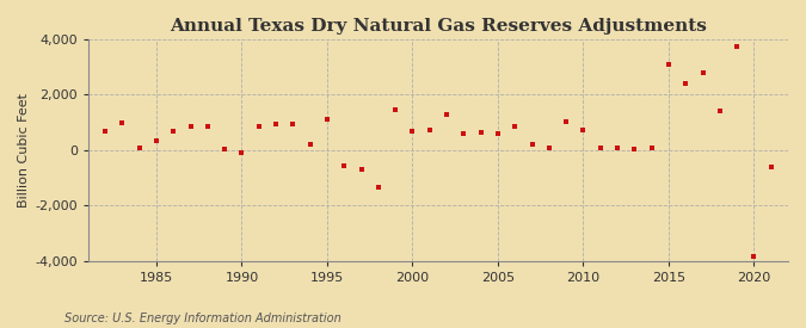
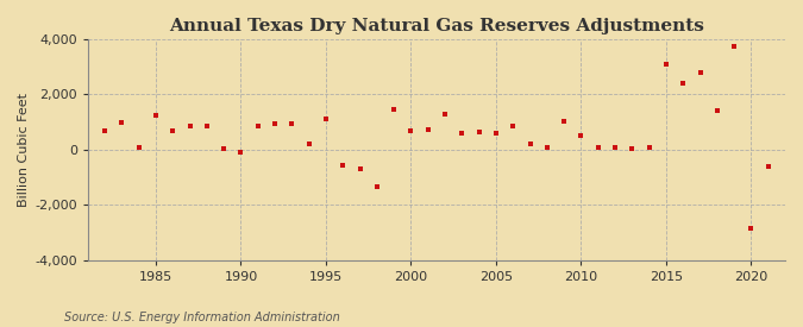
1985: 350 -> 1,250
2010: 750 -> 500
2020: -3,850 -> -2,850
